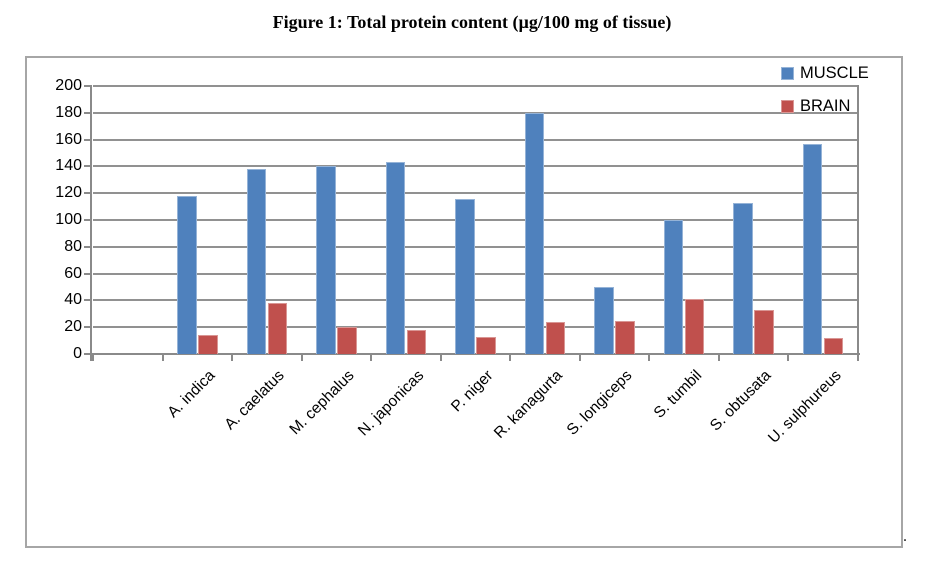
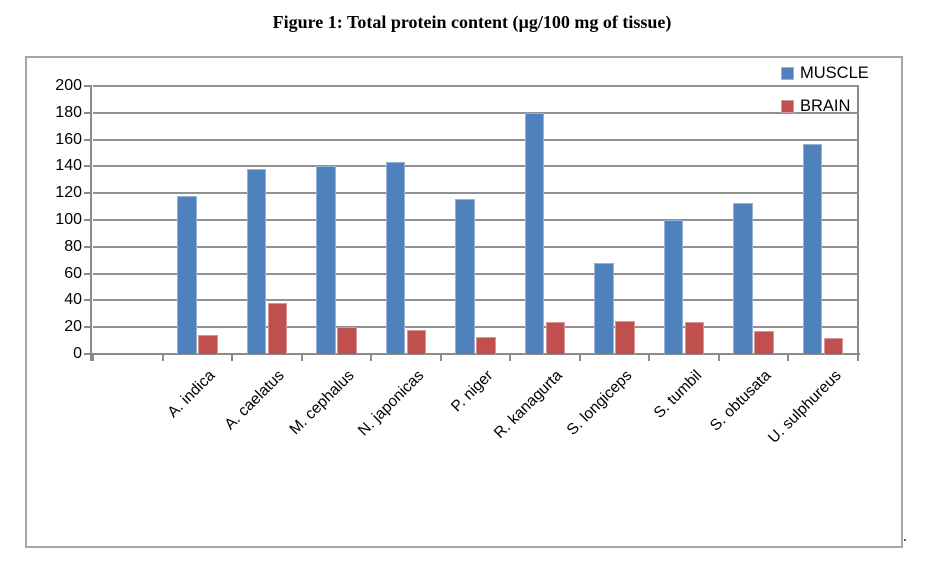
MUSCLE/S. longiceps: 50 -> 68
BRAIN/S. tumbil: 41 -> 24
BRAIN/S. obtusata: 33 -> 17
